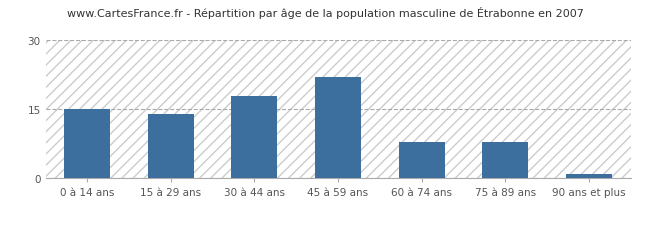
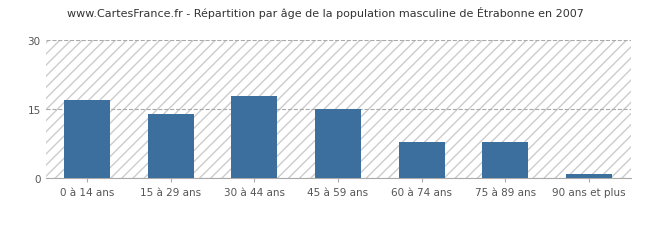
0 à 14 ans: 15 -> 17
45 à 59 ans: 22 -> 15
